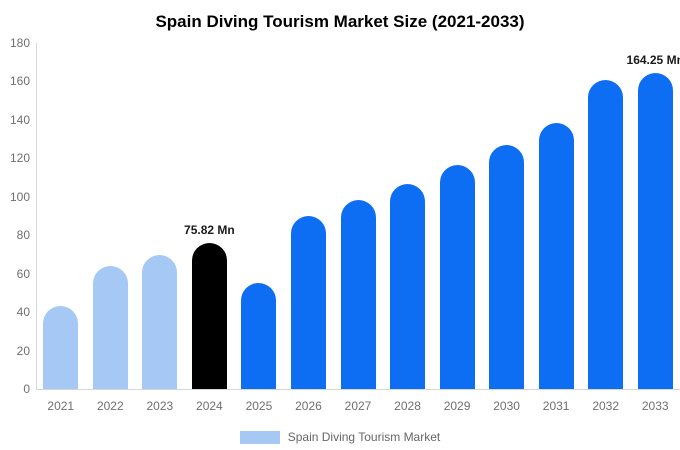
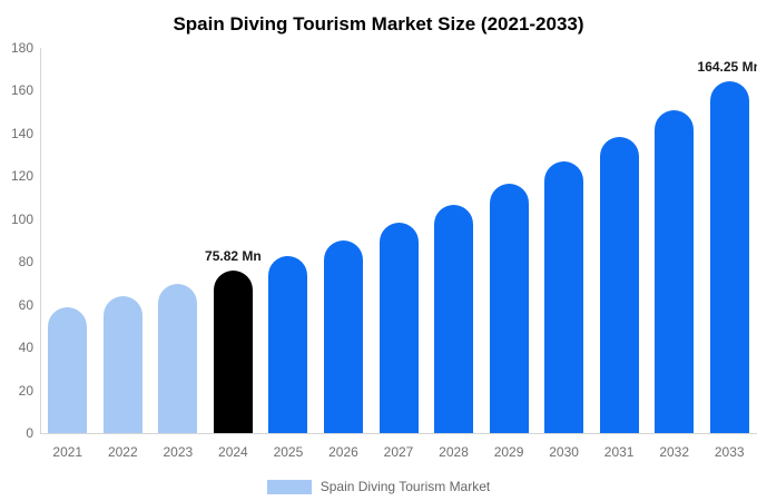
2021: 43 -> 59
2025: 55 -> 83
2032: 161 -> 151
